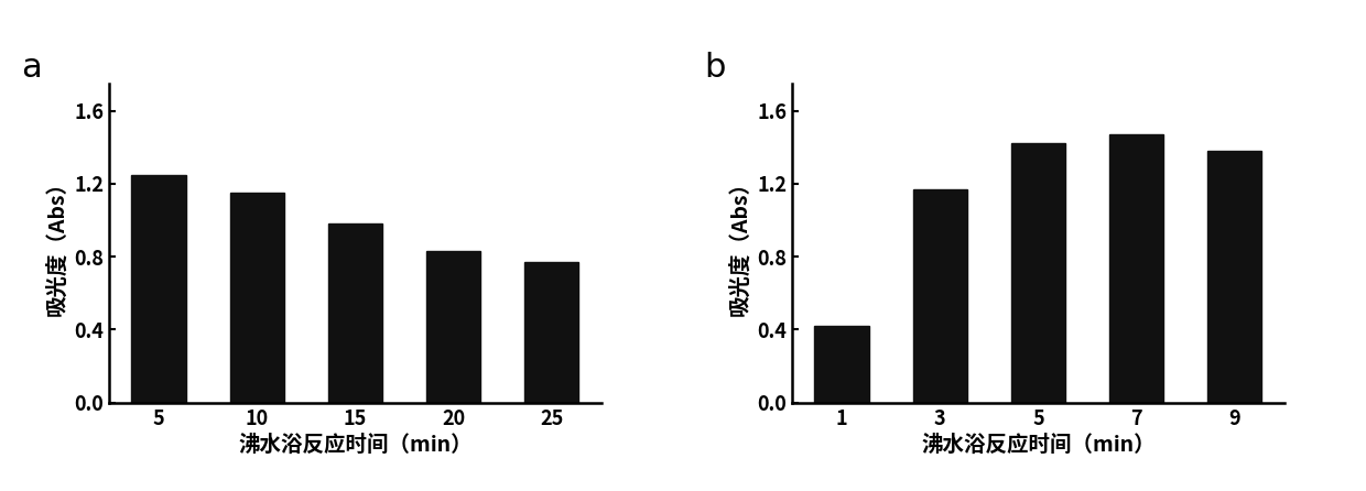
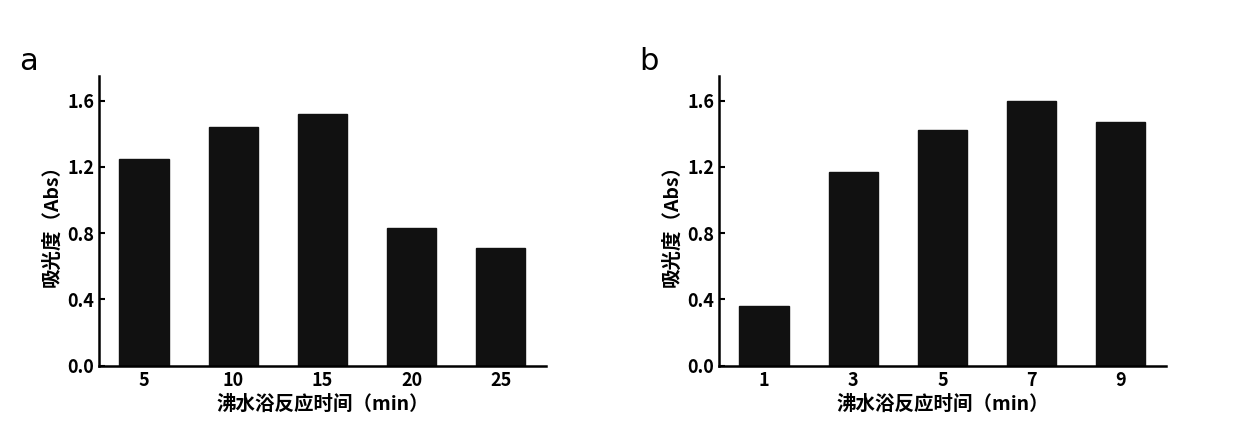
10: 1.15 -> 1.44
15: 0.98 -> 1.52
25: 0.77 -> 0.71
1: 0.42 -> 0.36
7: 1.47 -> 1.60
9: 1.38 -> 1.47
